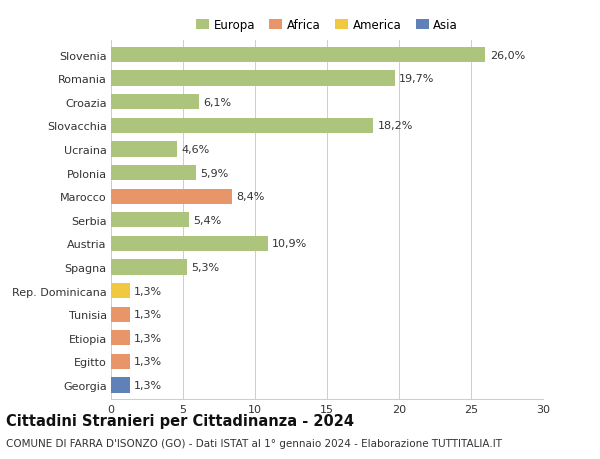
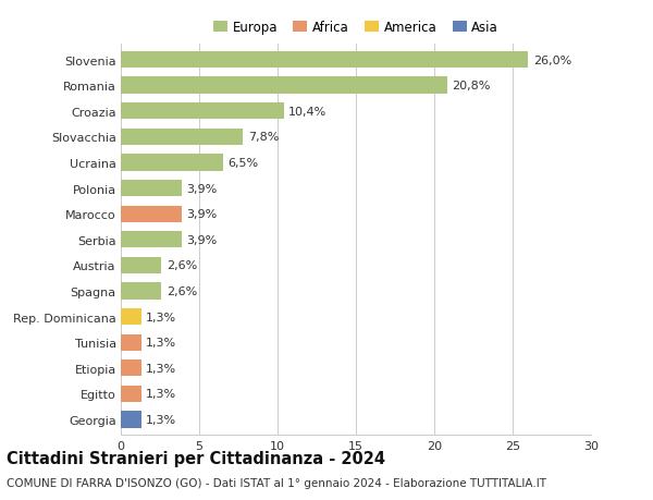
Romania: 19,7% -> 20,8%
Croazia: 6,1% -> 10,4%
Slovacchia: 18,2% -> 7,8%
Ucraina: 4,6% -> 6,5%
Polonia: 5,9% -> 3,9%
Marocco: 8,4% -> 3,9%
Serbia: 5,4% -> 3,9%
Austria: 10,9% -> 2,6%
Spagna: 5,3% -> 2,6%
